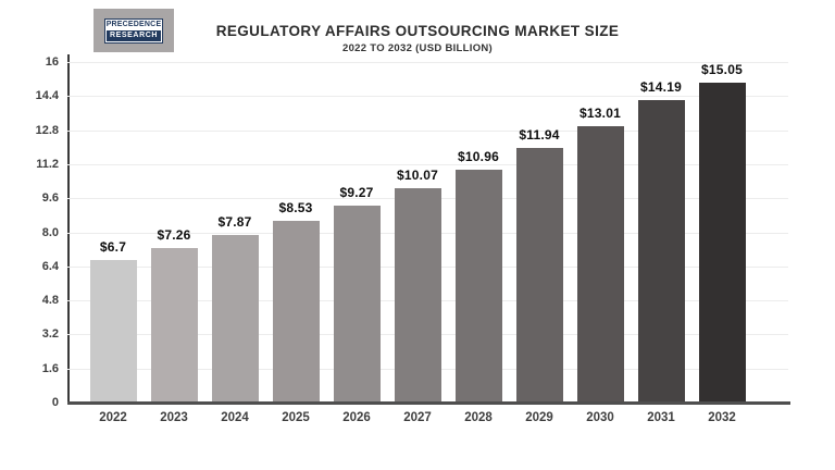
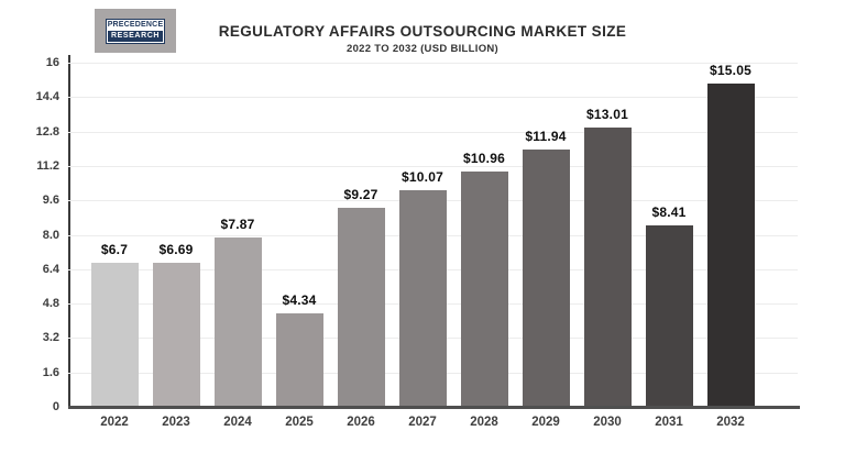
2023: $7.26 -> $6.69
2025: $8.53 -> $4.34
2031: $14.19 -> $8.41
